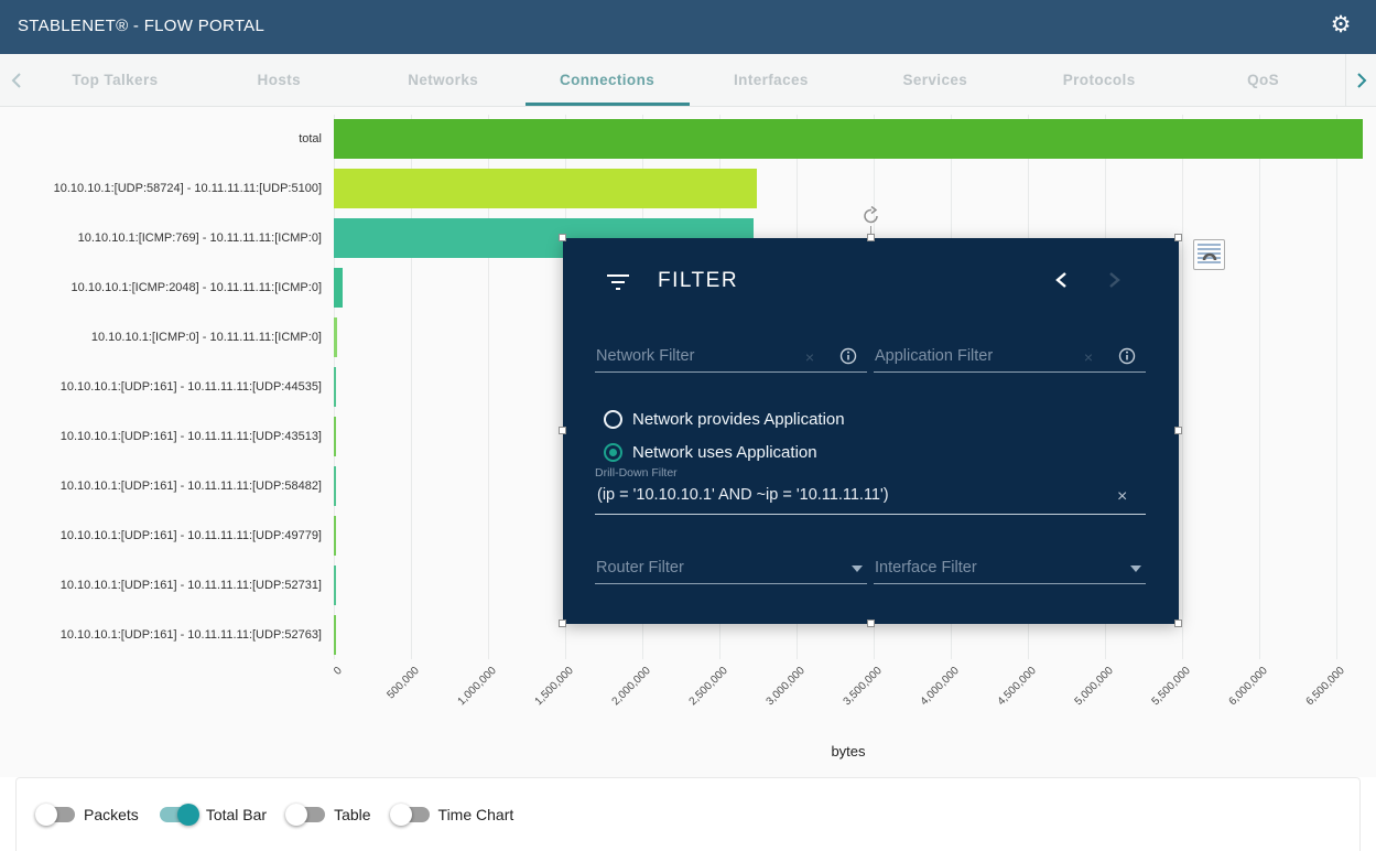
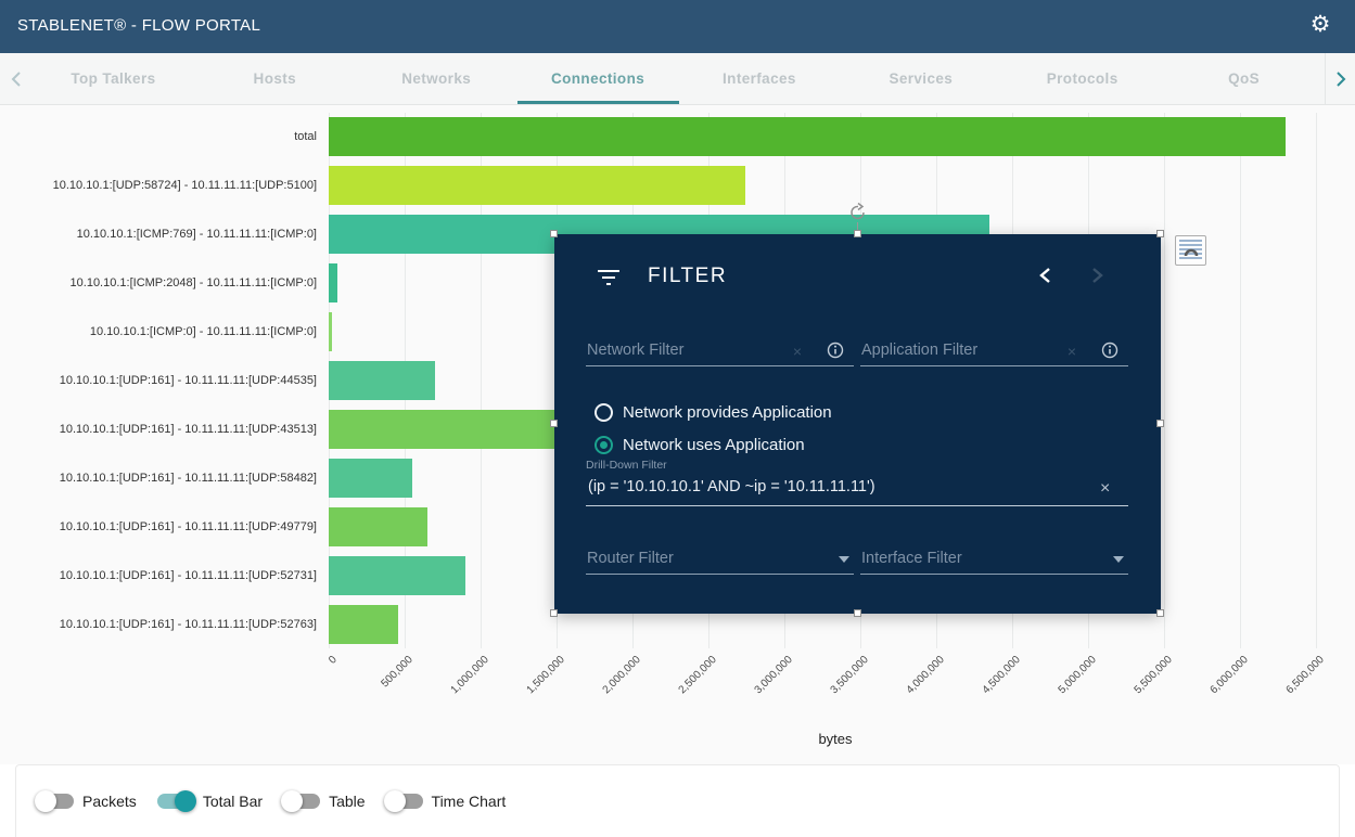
total: 6670000 -> 6300000
10.10.10.1:[ICMP:769] - 10.11.11.11:[ICMP:0]: 2720000 -> 4350000
10.10.10.1:[UDP:161] - 10.11.11.11:[UDP:44535]: 10000 -> 700000
10.10.10.1:[UDP:161] - 10.11.11.11:[UDP:43513]: 10000 -> 2290000
10.10.10.1:[UDP:161] - 10.11.11.11:[UDP:58482]: 10000 -> 550000
10.10.10.1:[UDP:161] - 10.11.11.11:[UDP:49779]: 10000 -> 650000
10.10.10.1:[UDP:161] - 10.11.11.11:[UDP:52731]: 10000 -> 900000
10.10.10.1:[UDP:161] - 10.11.11.11:[UDP:52763]: 10000 -> 460000
